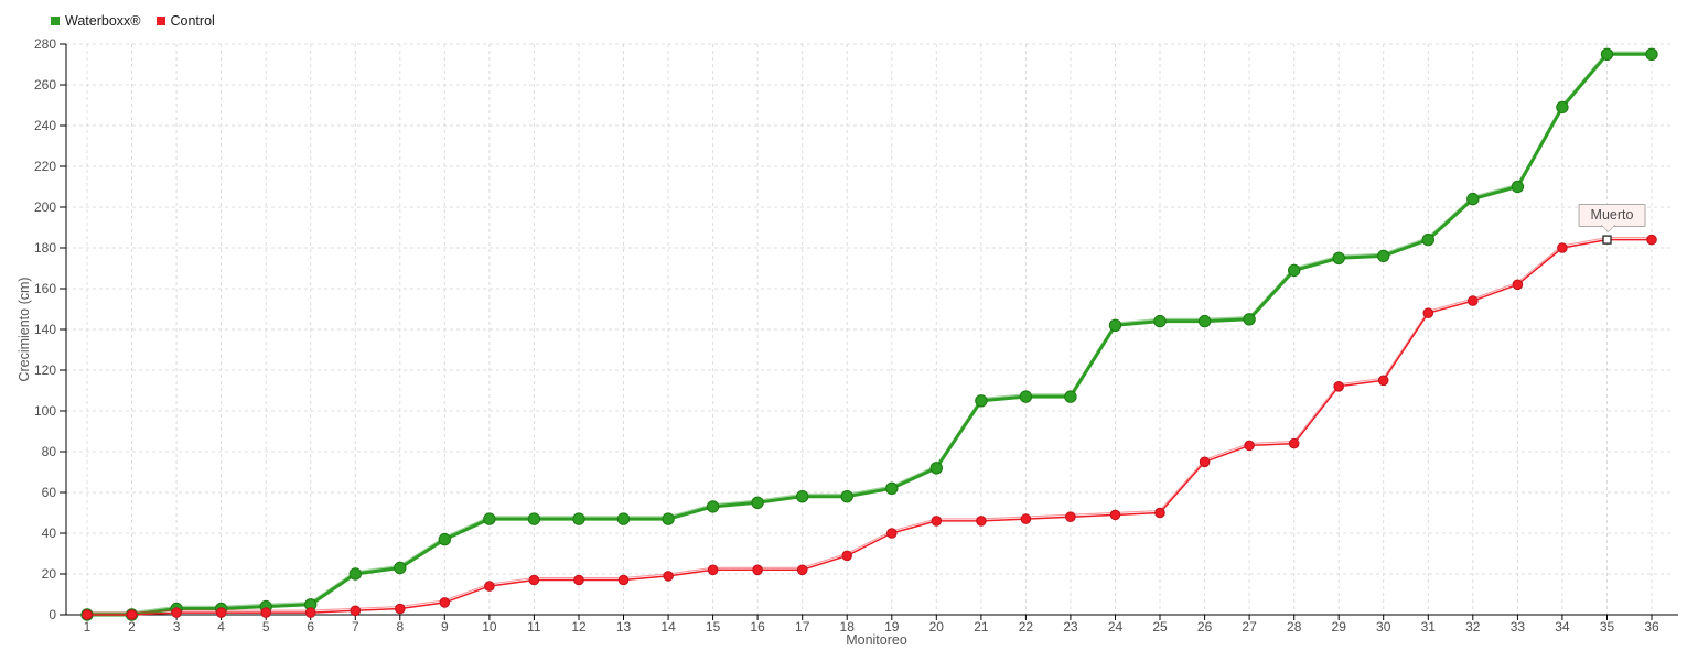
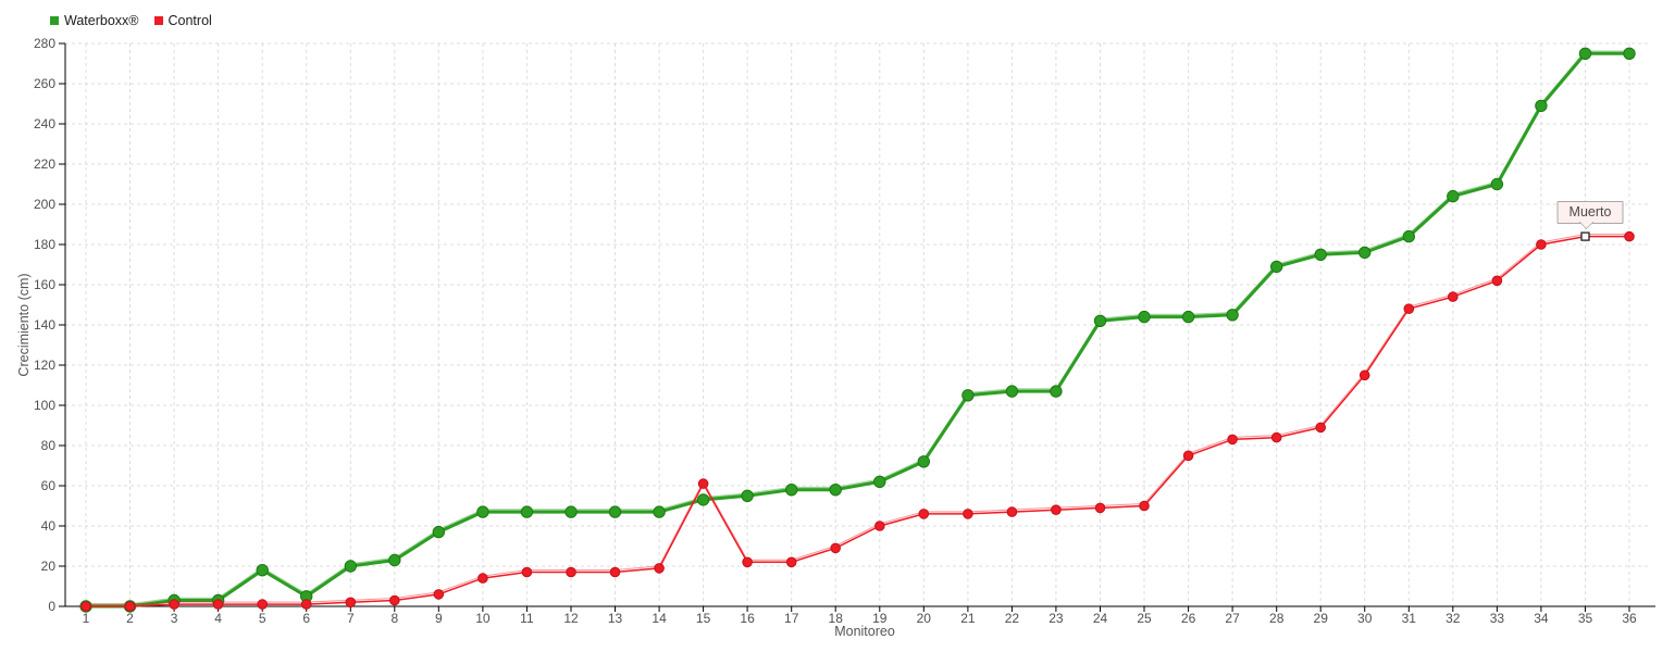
Waterboxx®/5: 4 -> 18
Control/15: 22 -> 61
Control/29: 112 -> 89
